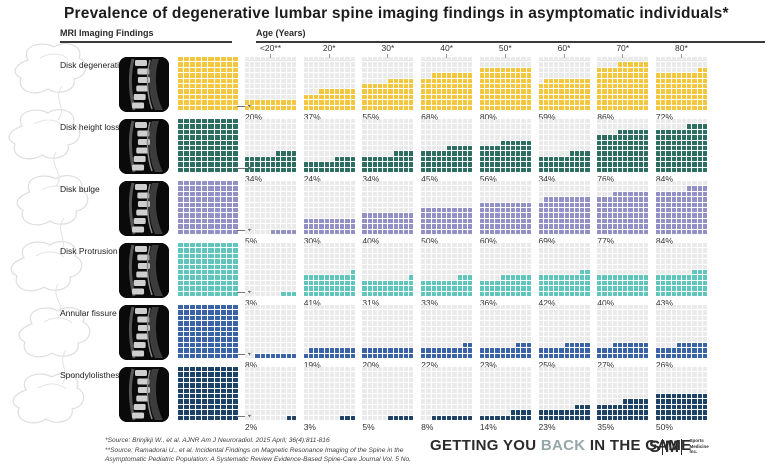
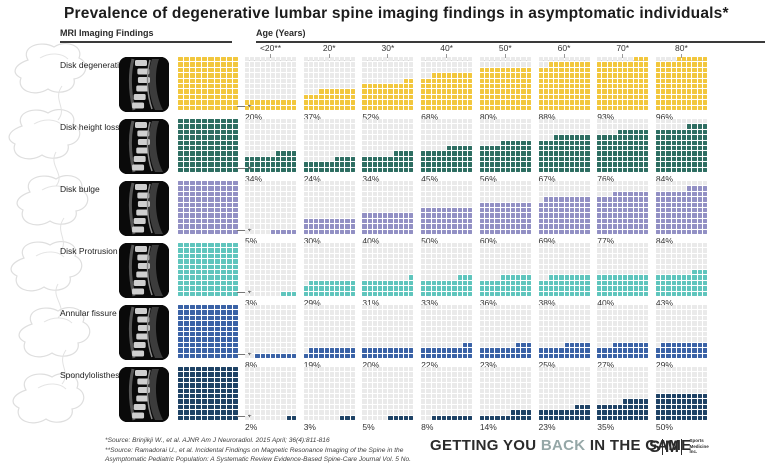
Disk Protrusion/20*: 41% -> 29%
Disk degeneration/30*: 55% -> 52%
Disk degeneration/60*: 59% -> 88%
Disk height loss/60*: 34% -> 67%
Disk Protrusion/60*: 42% -> 38%
Disk degeneration/70*: 86% -> 93%
Disk degeneration/80*: 72% -> 96%
Annular fissure/80*: 26% -> 29%
